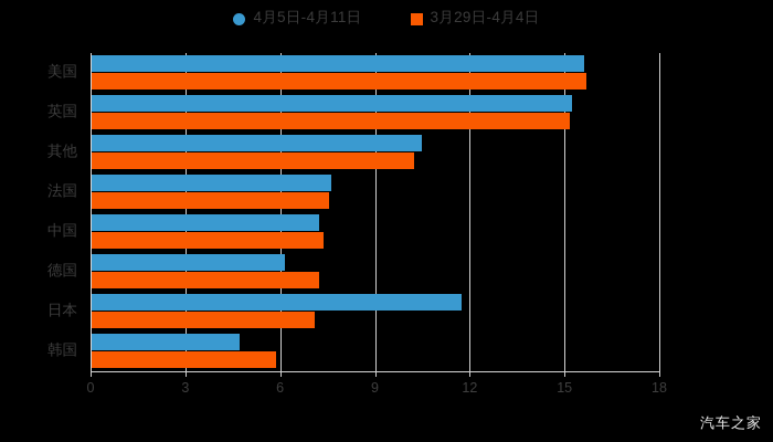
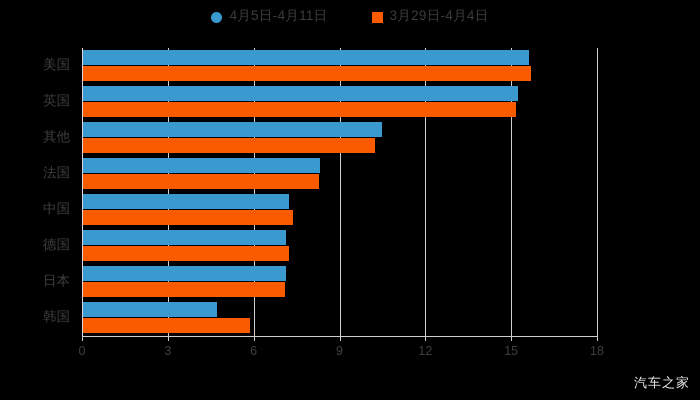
4月5日-4月11日/法国: 7.6 -> 8.3
3月29日-4月4日/法国: 7.5 -> 8.2
4月5日-4月11日/德国: 6.1 -> 7.1
4月5日-4月11日/日本: 11.7 -> 7.1
